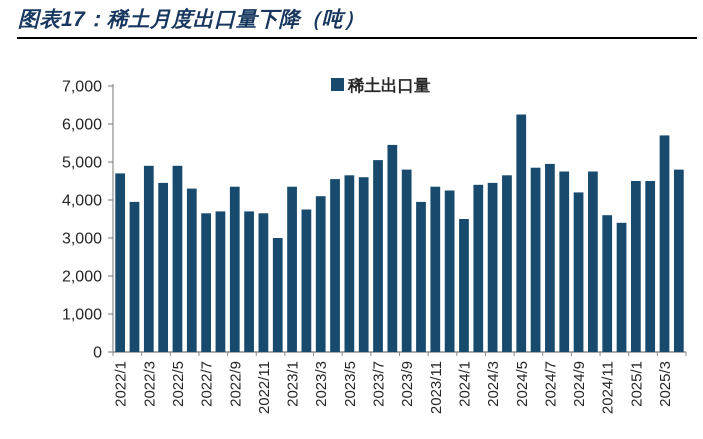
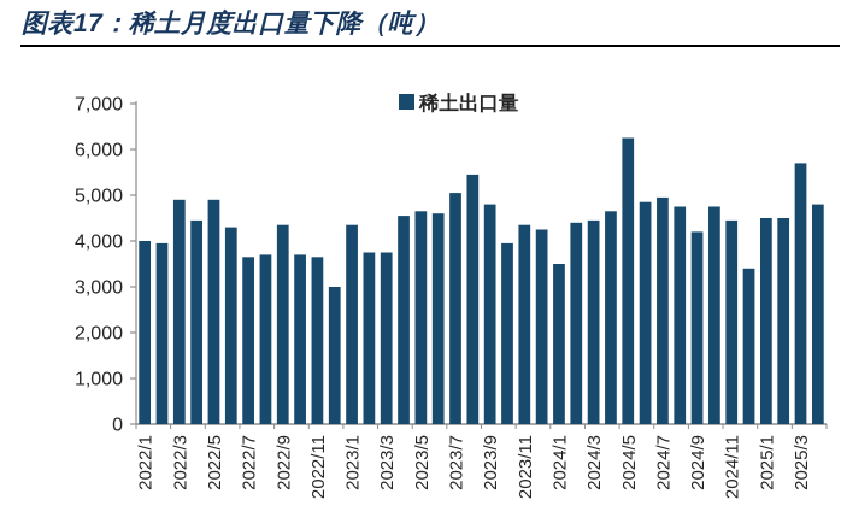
2022/1: 4700 -> 4000
2023/3: 4100 -> 3800
2024/11: 3600 -> 4400
